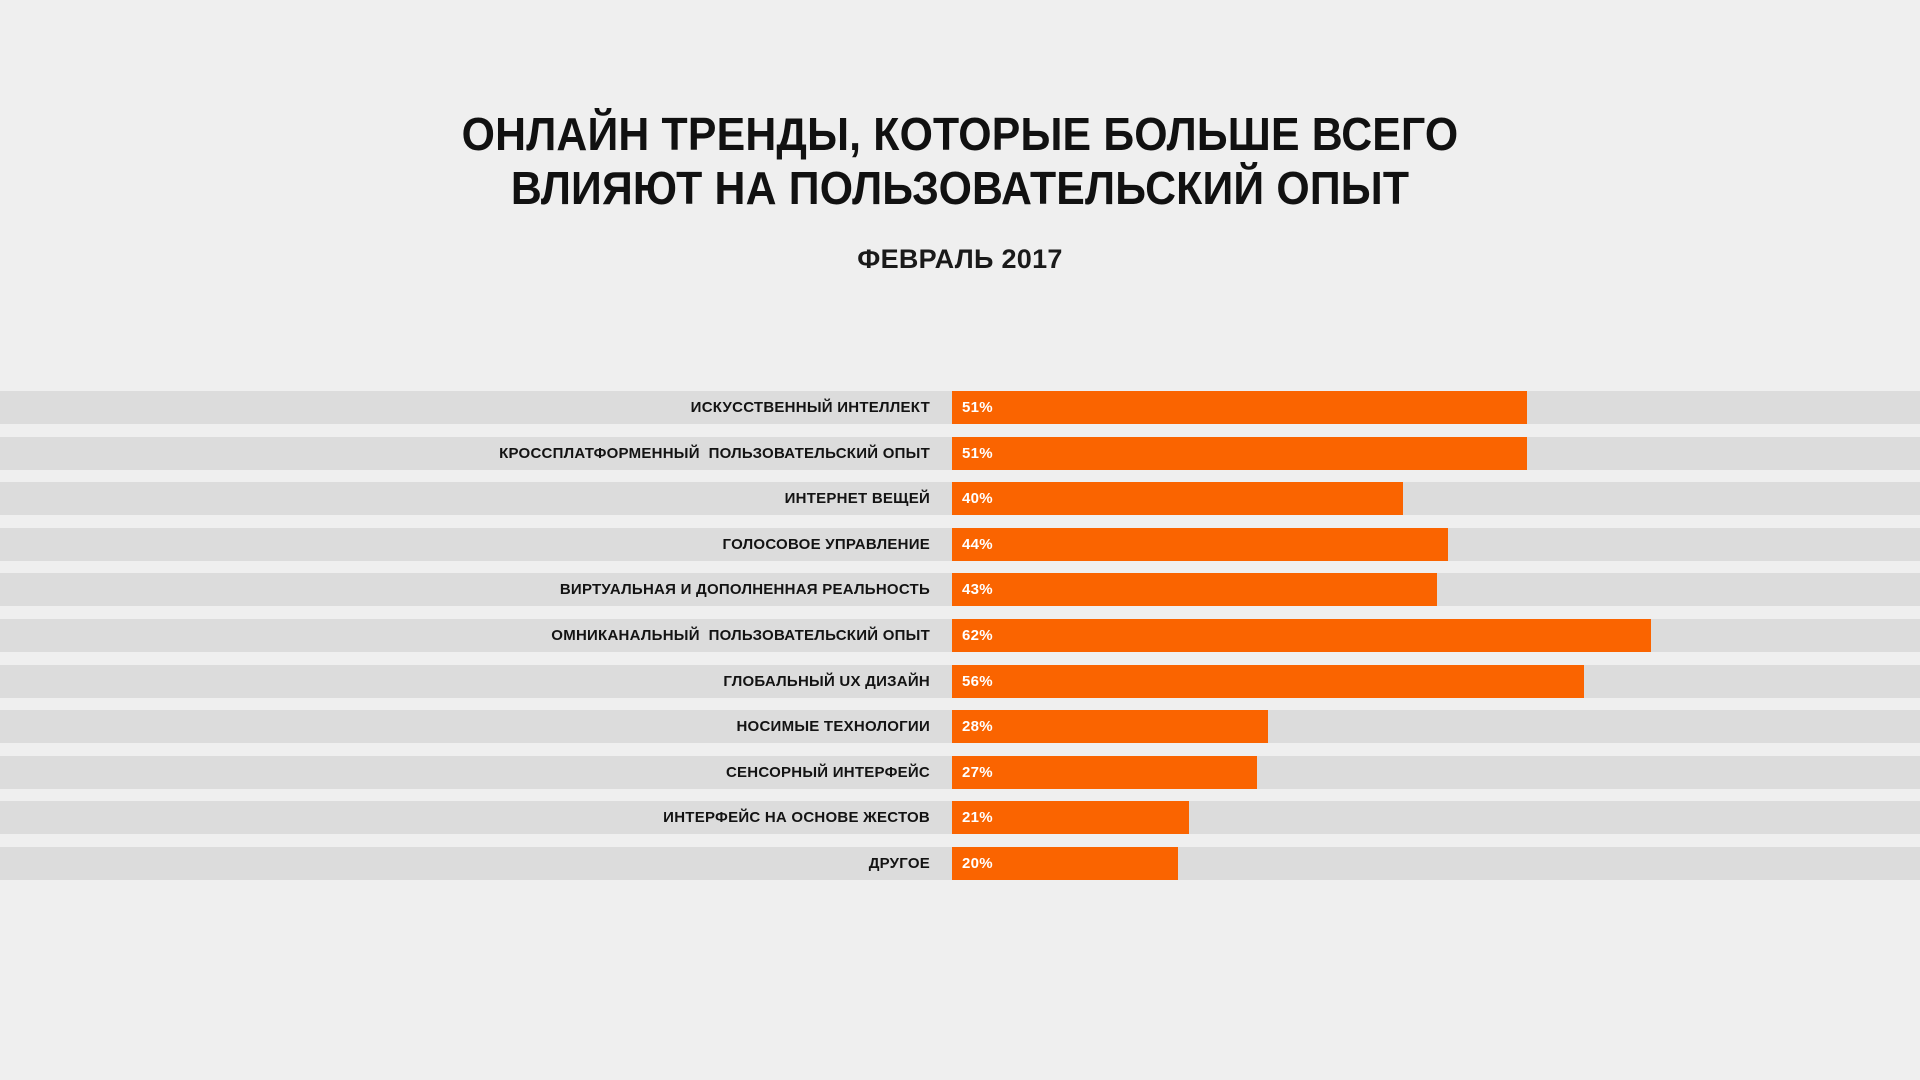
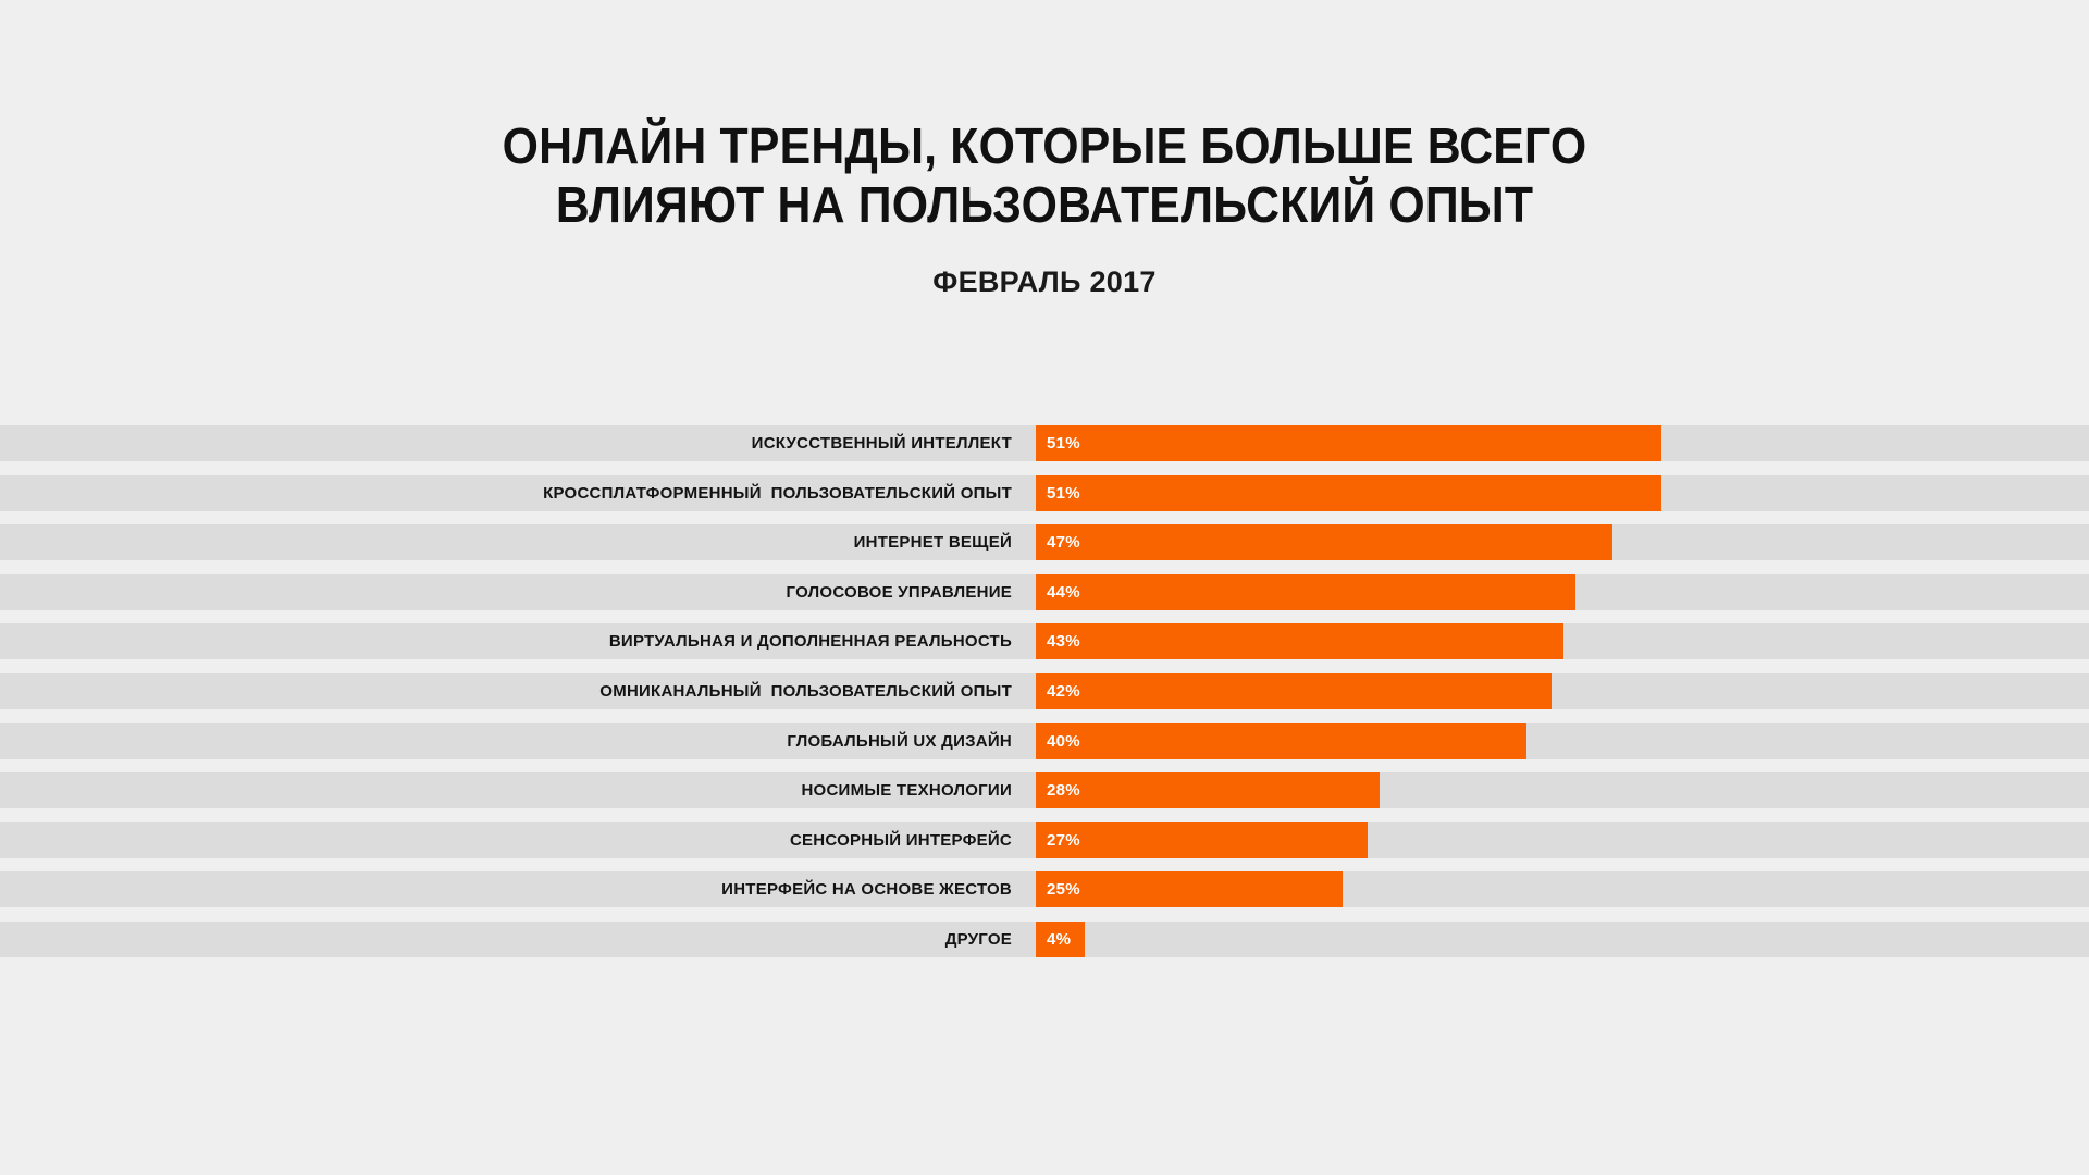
ИНТЕРНЕТ ВЕЩЕЙ: 40% -> 47%
ОМНИКАНАЛЬНЫЙ ПОЛЬЗОВАТЕЛЬСКИЙ ОПЫТ: 62% -> 42%
ГЛОБАЛЬНЫЙ UX ДИЗАЙН: 56% -> 40%
ИНТЕРФЕЙС НА ОСНОВЕ ЖЕСТОВ: 21% -> 25%
ДРУГОЕ: 20% -> 4%
